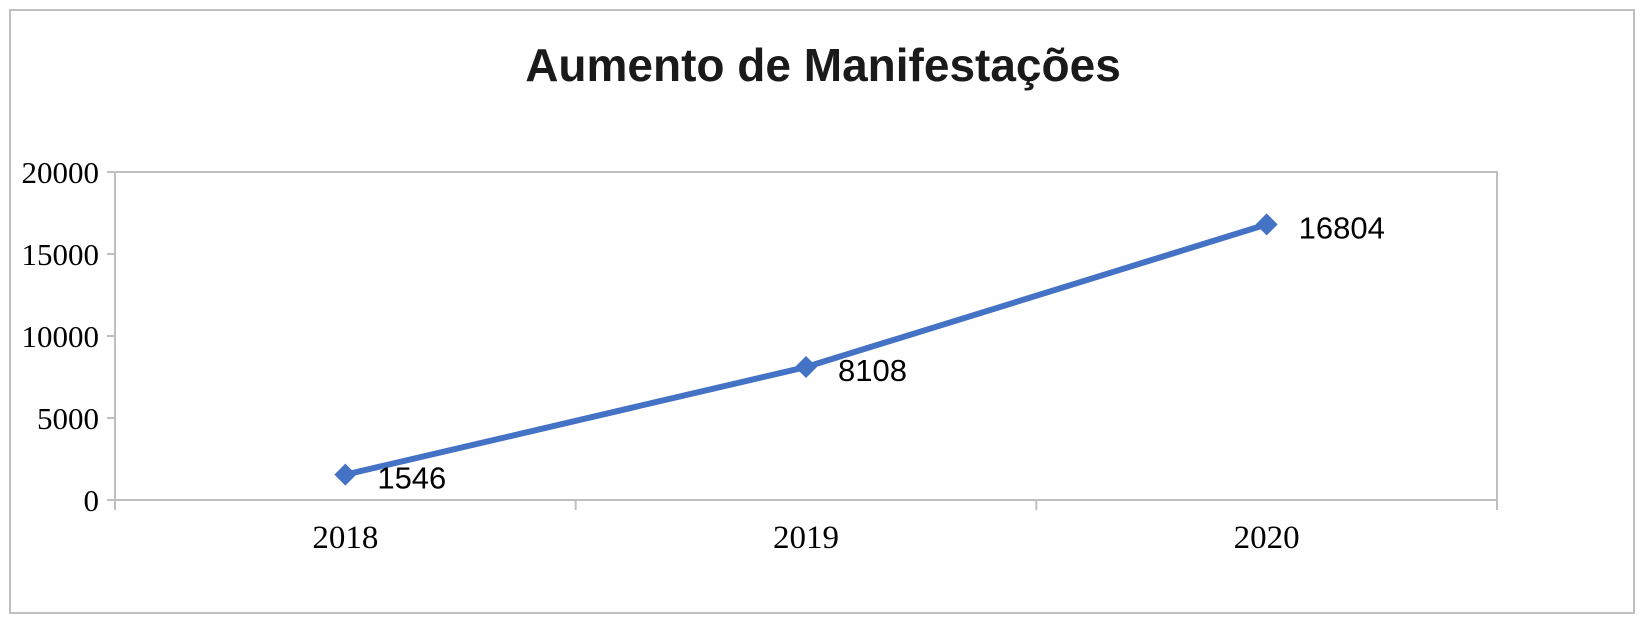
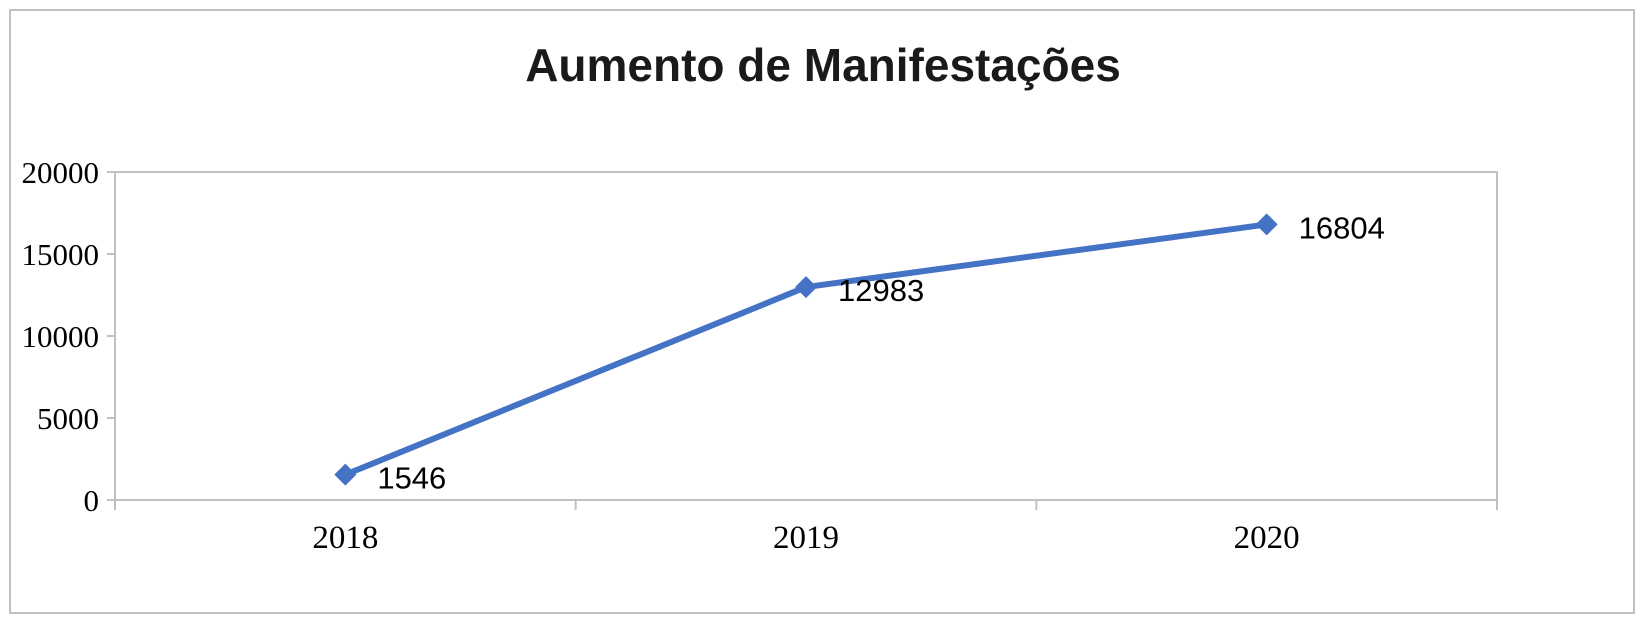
2019: 8108 -> 12983
